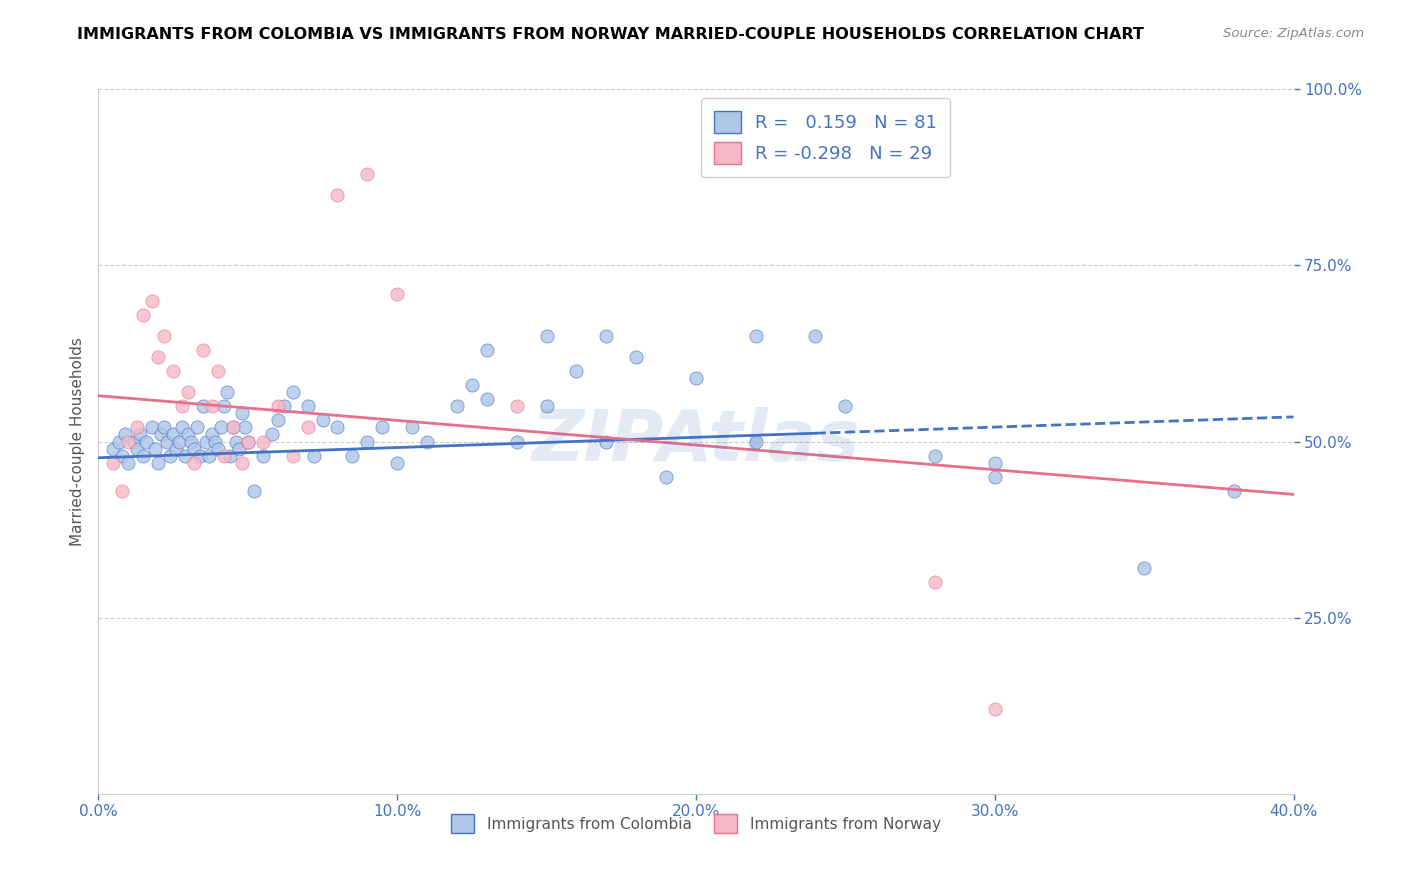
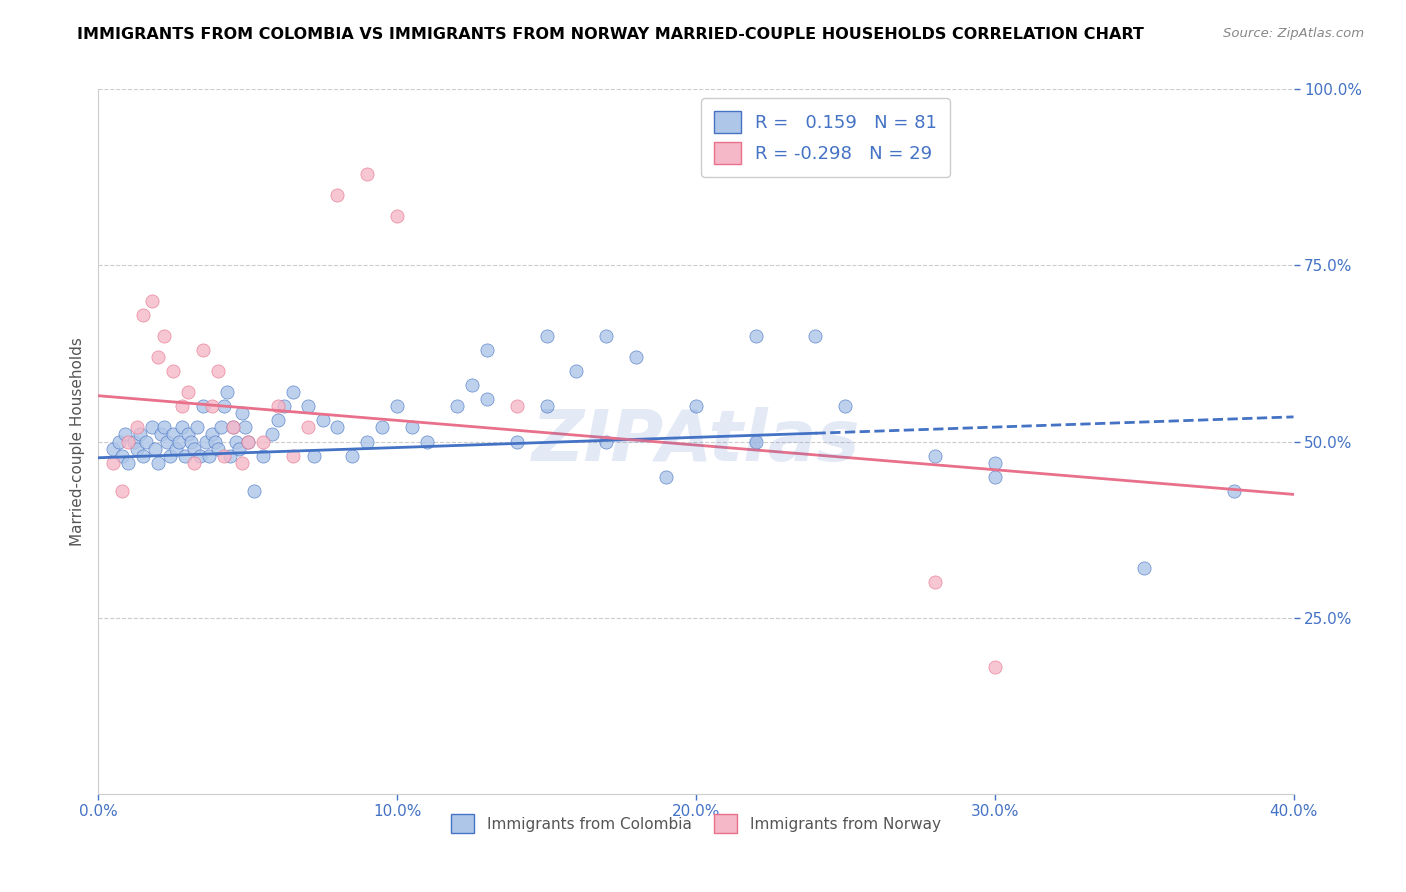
Immigrants from Colombia/10.0%: 47% -> 55%
Immigrants from Norway/10.0%: 71% -> 82%
Immigrants from Colombia/20.0%: 59% -> 55%
Immigrants from Norway/30.0%: 12% -> 18%
